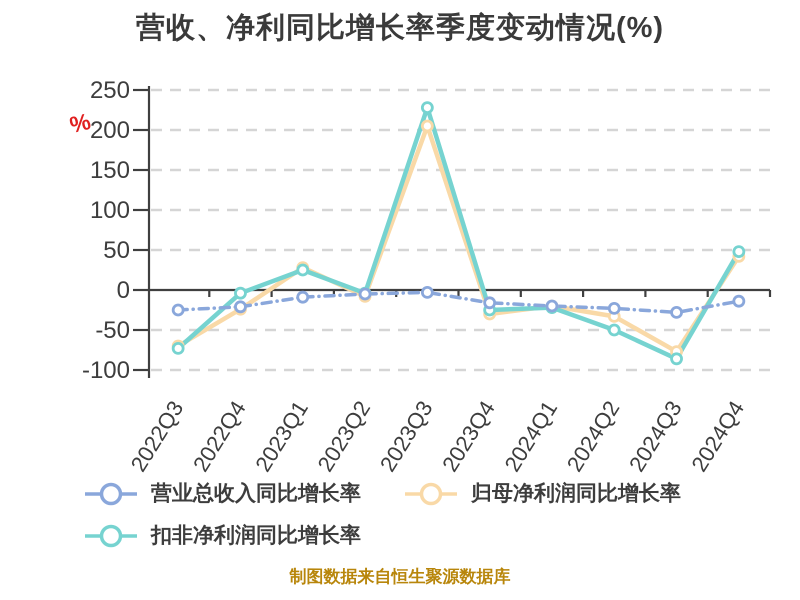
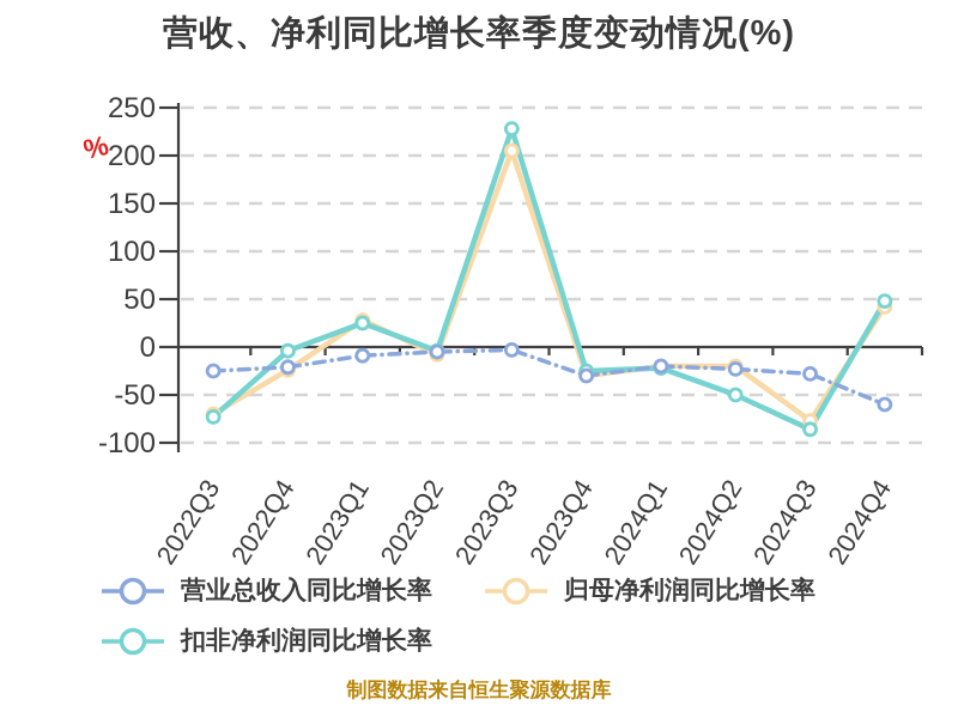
营业总收入同比增长率/2023Q4: -20 -> -30
归母净利润同比增长率/2024Q2: -30 -> -20
营业总收入同比增长率/2024Q4: -10 -> -60
